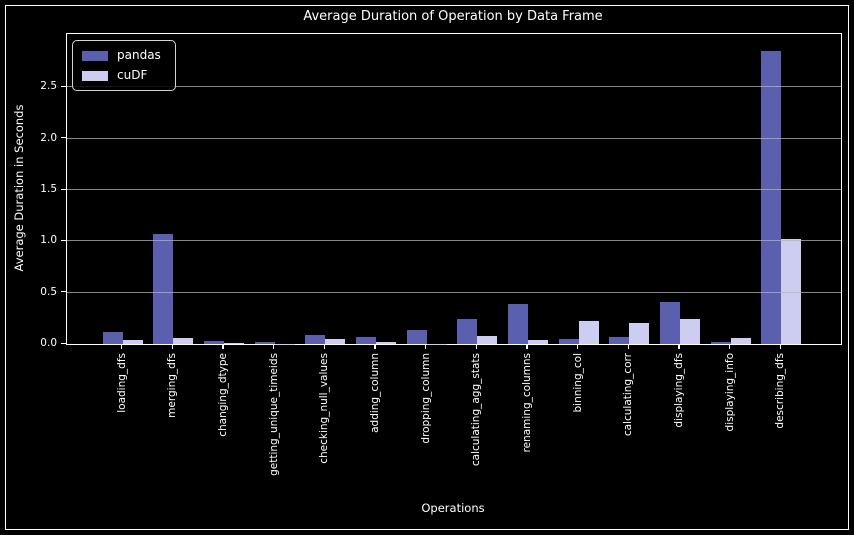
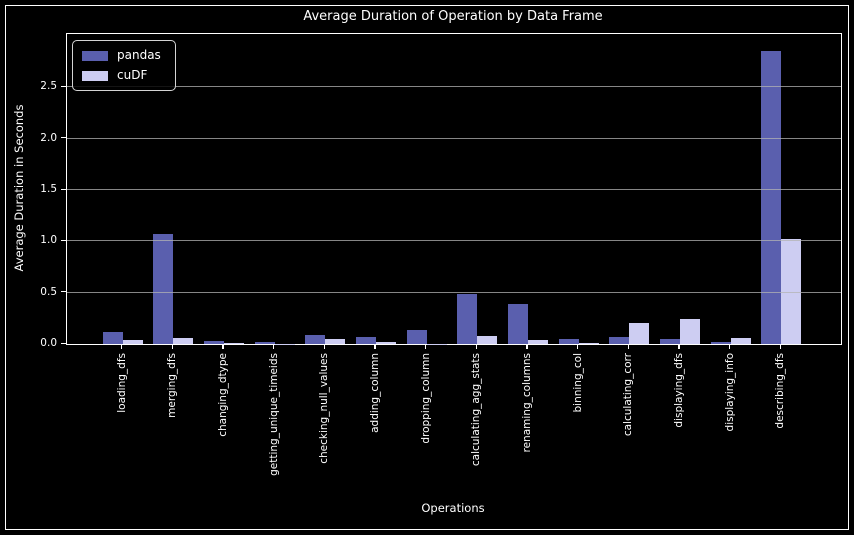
pandas/calculating_agg_stats: 0.24 -> 0.49
cuDF/binning_col: 0.22 -> 0.01
pandas/displaying_dfs: 0.41 -> 0.05
